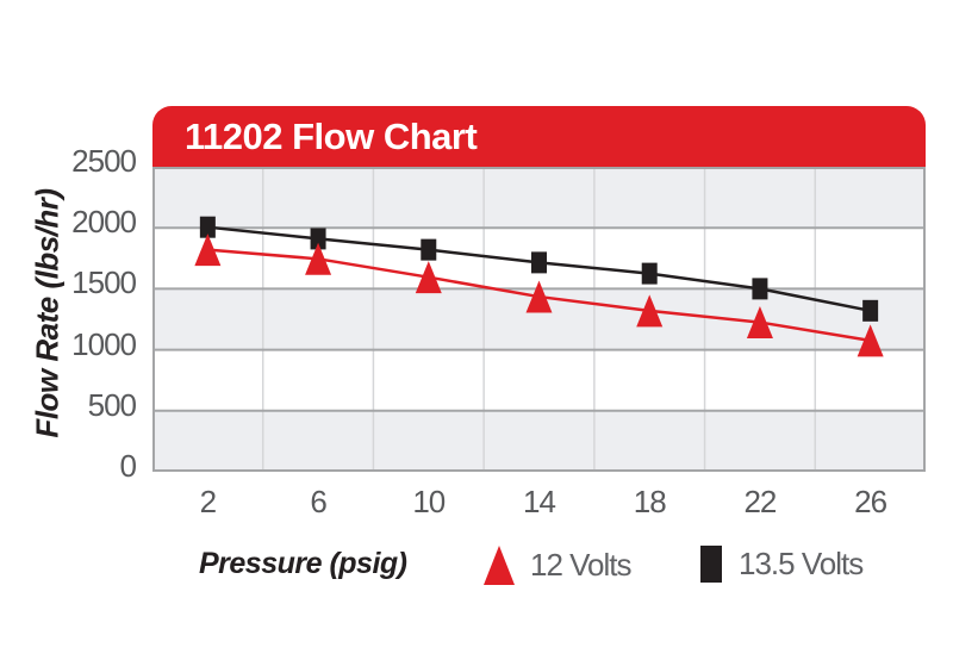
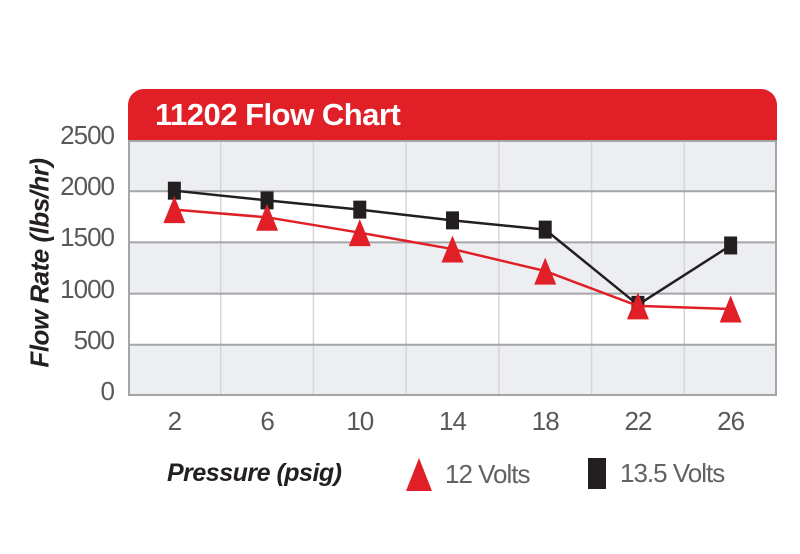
12 Volts/18: 1320 -> 1220
12 Volts/22: 1220 -> 880
13.5 Volts/22: 1500 -> 890
12 Volts/26: 1080 -> 850
13.5 Volts/26: 1320 -> 1470
